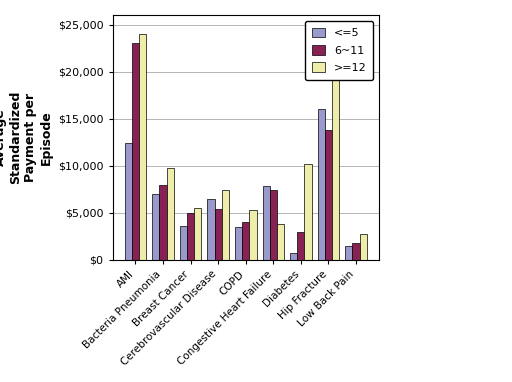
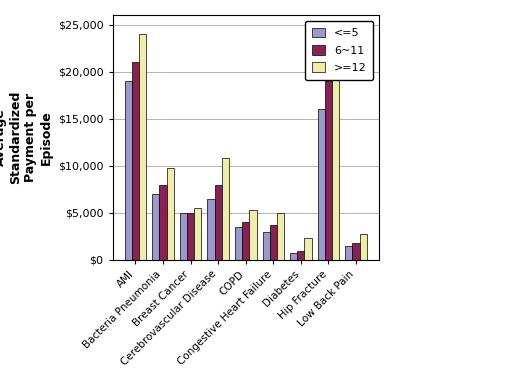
<=5/AMI: $12,400 -> $19,000
6~11/AMI: $23,000 -> $21,000
<=5/Breast Cancer: $3,600 -> $5,000
6~11/Cerebrovascular Disease: $5,400 -> $8,000
>=12/Cerebrovascular Disease: $7,400 -> $10,800
<=5/Congestive Heart Failure: $7,800 -> $3,000
6~11/Congestive Heart Failure: $7,400 -> $3,700
>=12/Congestive Heart Failure: $3,800 -> $5,000
6~11/Diabetes: $3,000 -> $900
>=12/Diabetes: $10,200 -> $2,300
6~11/Hip Fracture: $13,800 -> $19,000
